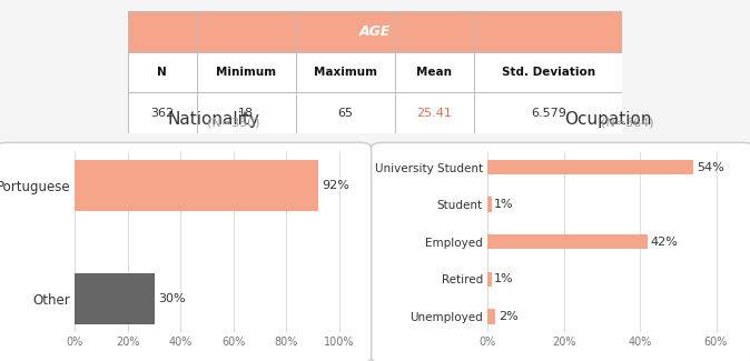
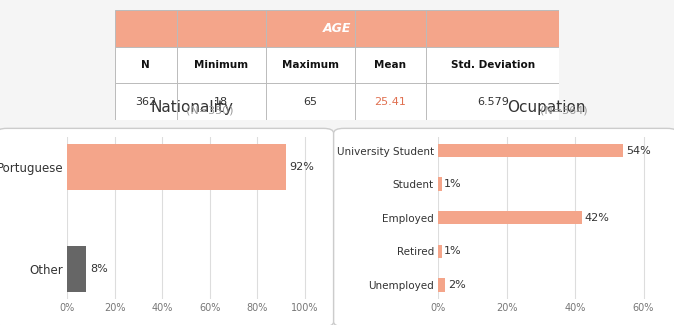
Other: 30% -> 8%
